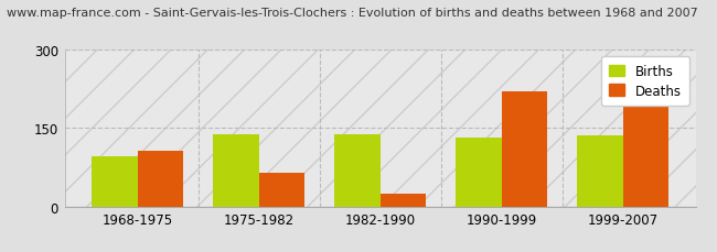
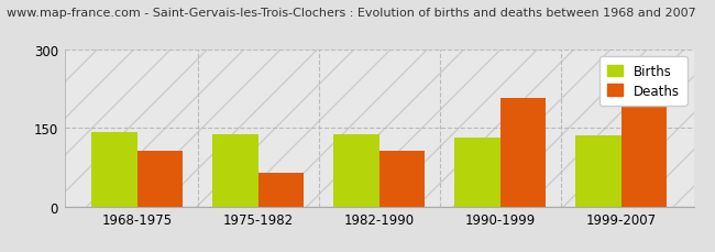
Births/1968-1975: 95 -> 142
Deaths/1982-1990: 25 -> 107
Deaths/1990-1999: 220 -> 207
